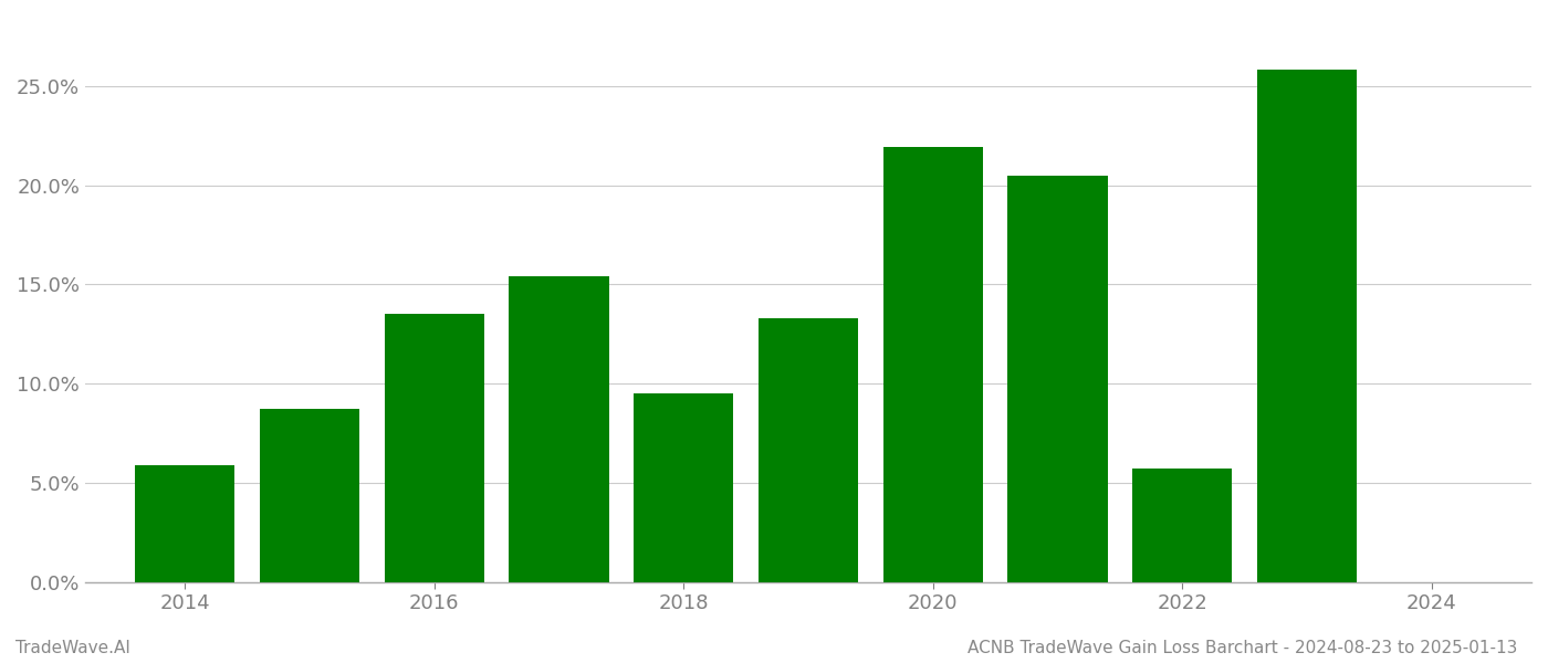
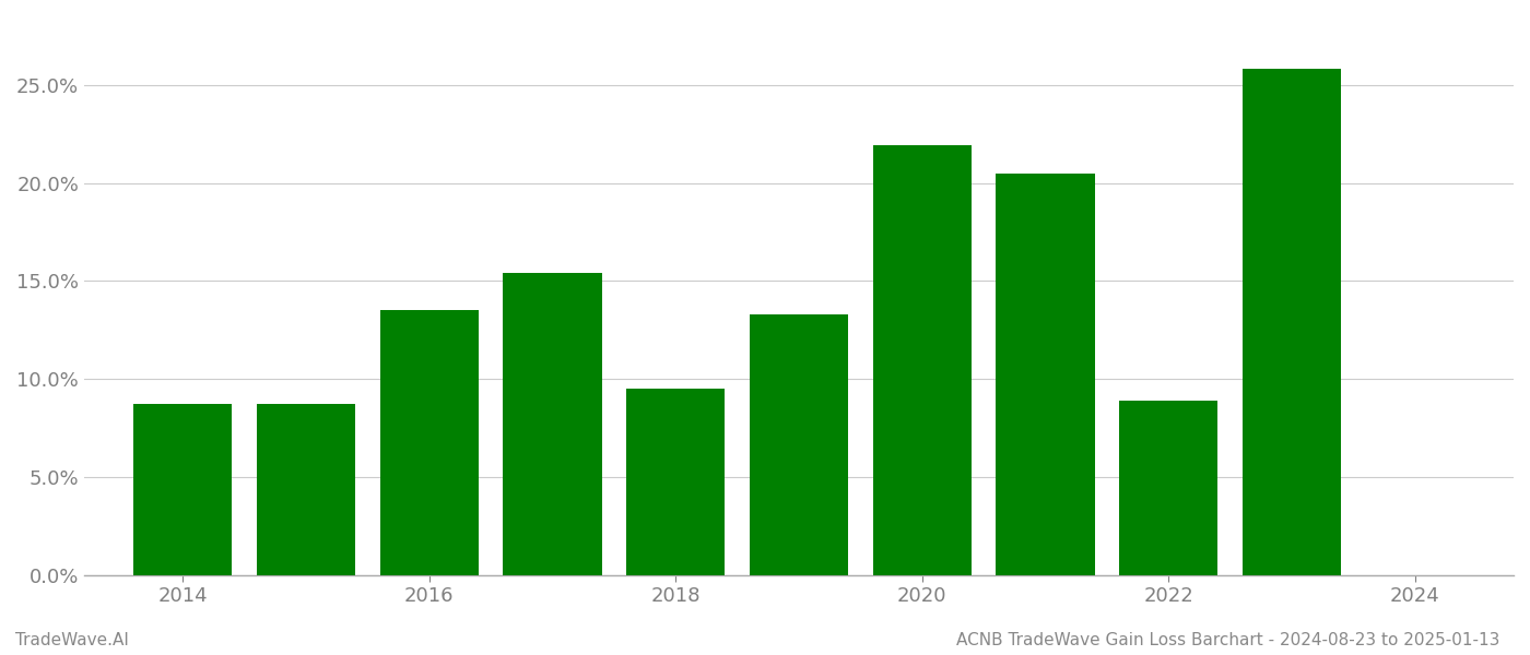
2014: 5.9% -> 8.7%
2022: 5.7% -> 8.9%
